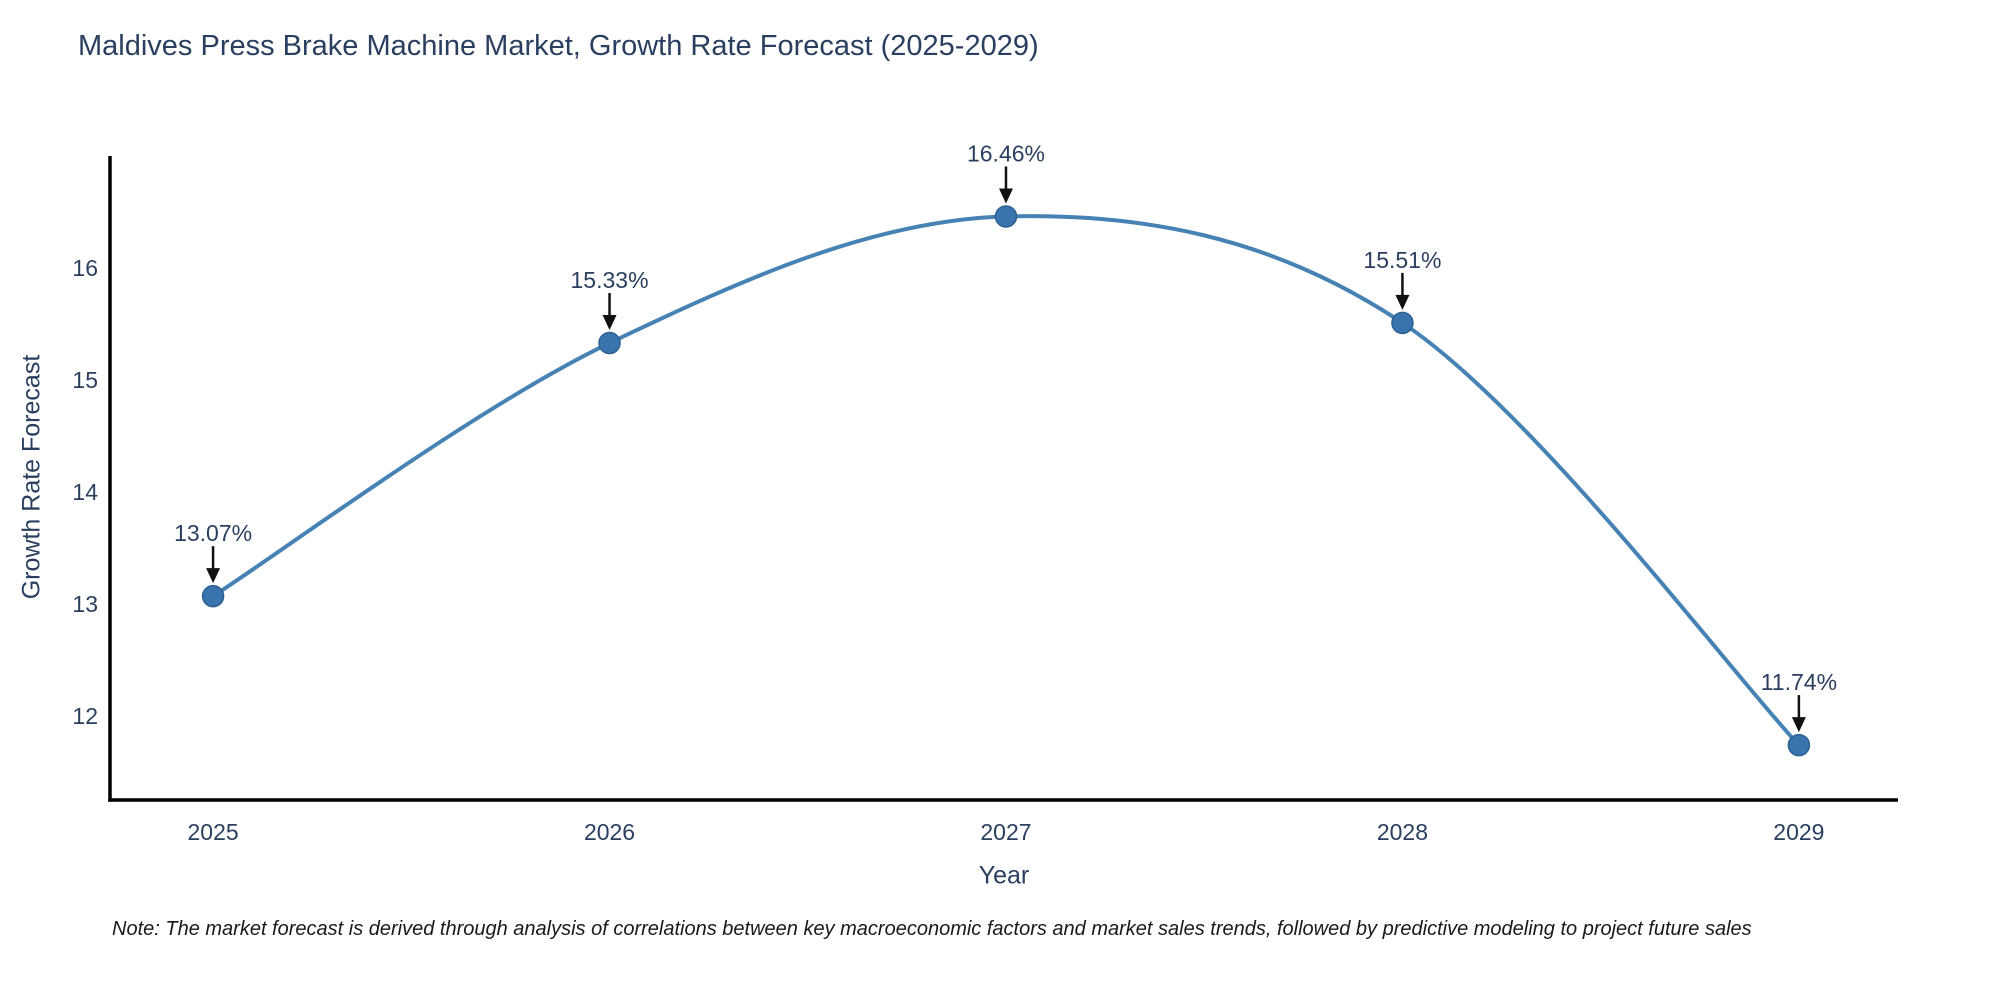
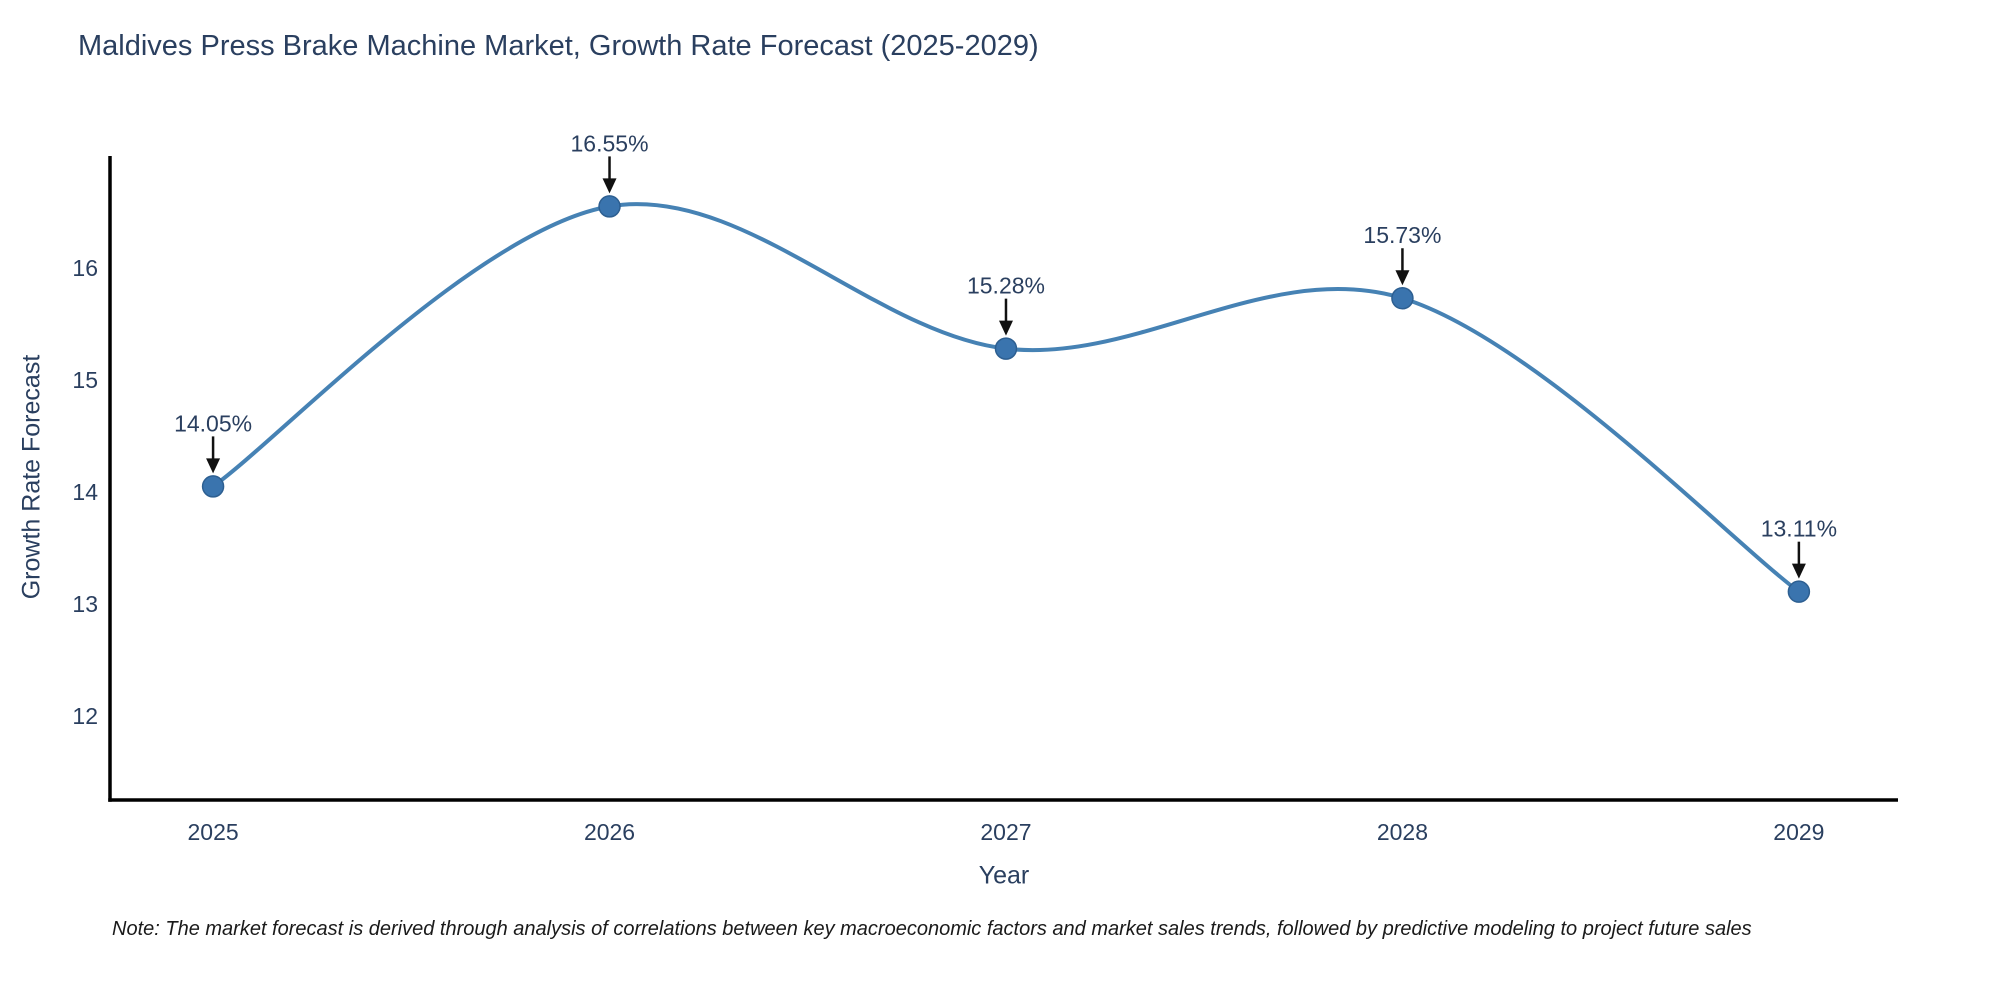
2025: 13.07% -> 14.05%
2026: 15.33% -> 16.55%
2027: 16.46% -> 15.28%
2028: 15.51% -> 15.73%
2029: 11.74% -> 13.11%
